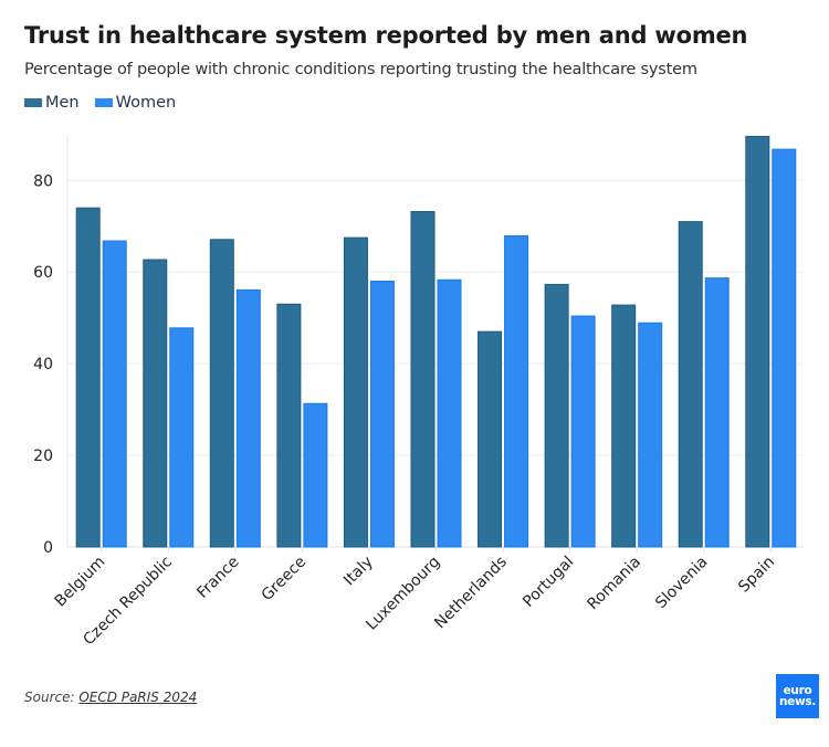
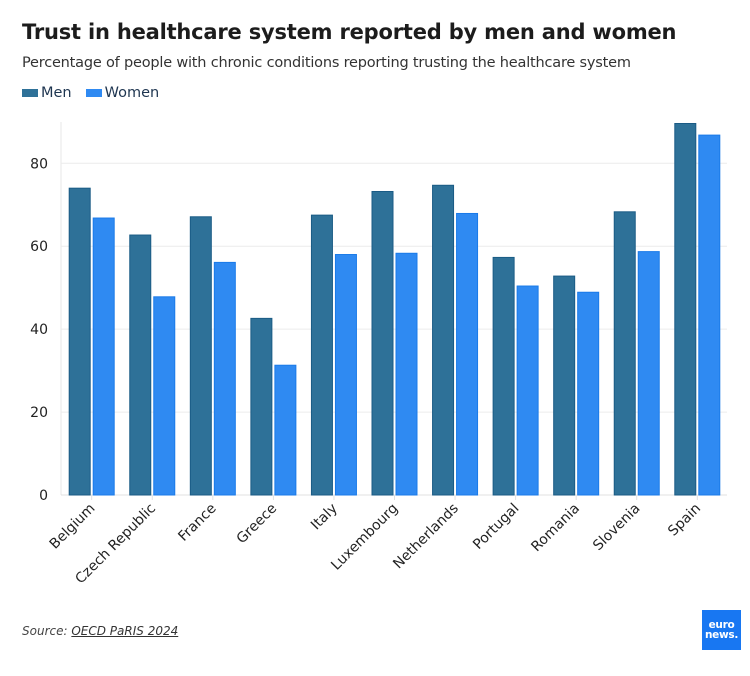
Men/Greece: 53 -> 43
Men/Netherlands: 47 -> 75
Men/Slovenia: 71 -> 68
